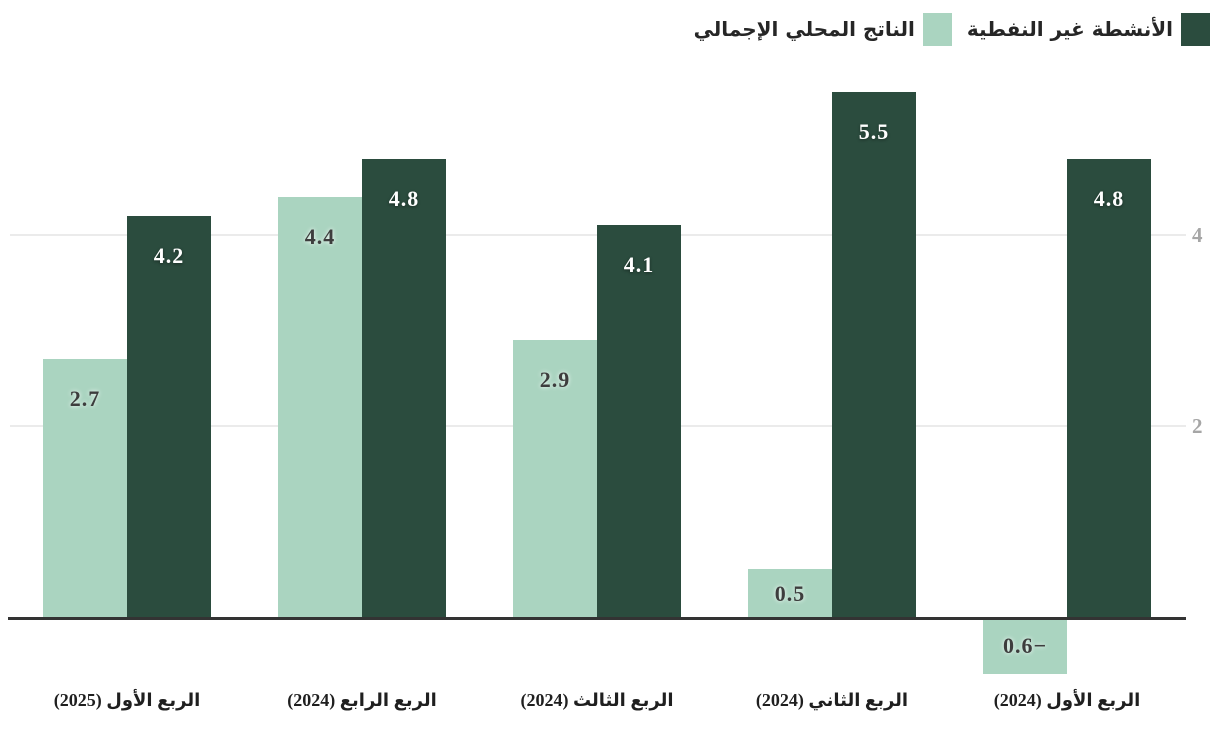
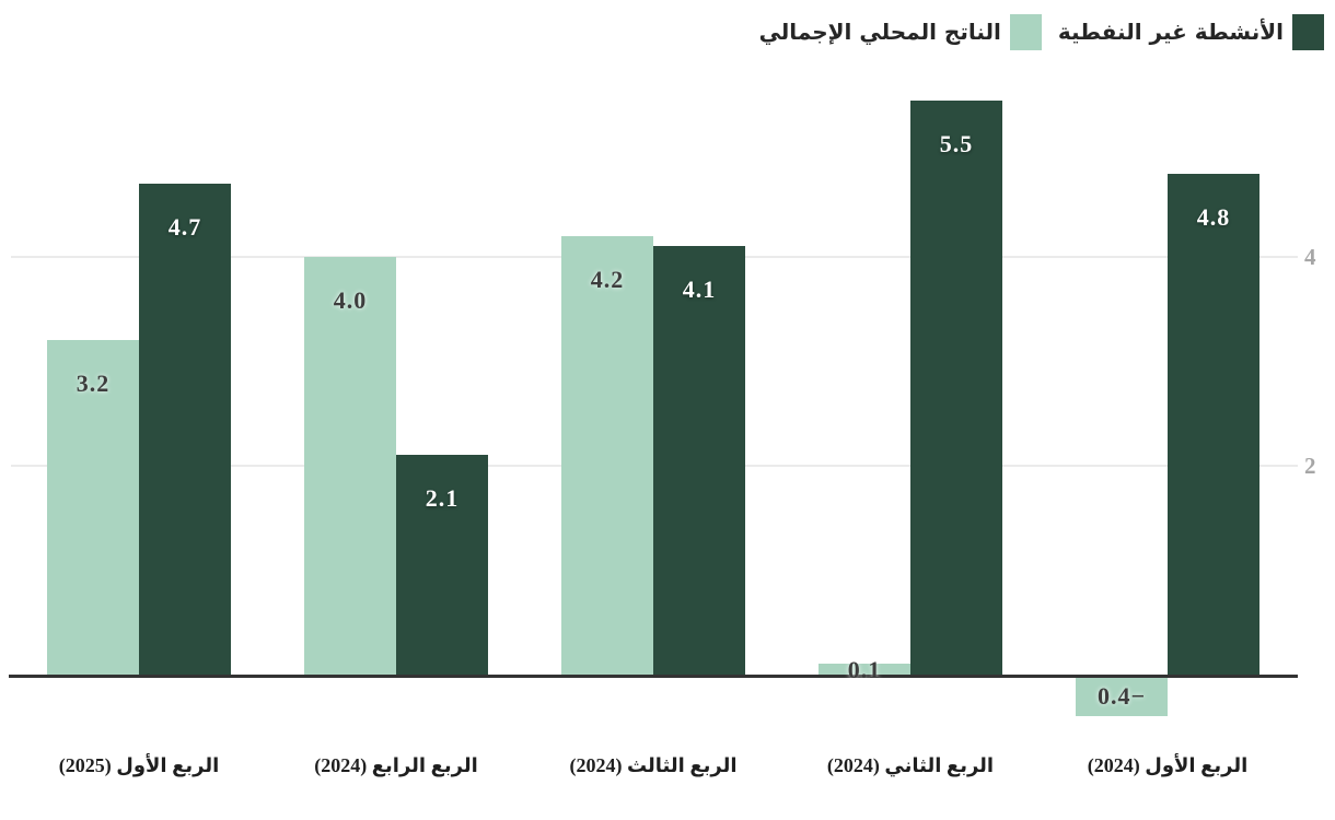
الناتج المحلي الإجمالي/الربع الأول (2024): −0.6 -> −0.4
الناتج المحلي الإجمالي/الربع الثاني (2024): 0.5 -> 0.1
الناتج المحلي الإجمالي/الربع الثالث (2024): 2.9 -> 4.2
الأنشطة غير النفطية/الربع الرابع (2024): 4.8 -> 2.1
الناتج المحلي الإجمالي/الربع الرابع (2024): 4.4 -> 4.0
الأنشطة غير النفطية/الربع الأول (2025): 4.2 -> 4.7
الناتج المحلي الإجمالي/الربع الأول (2025): 2.7 -> 3.2
